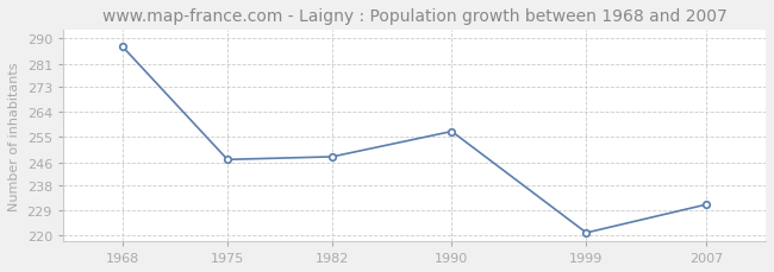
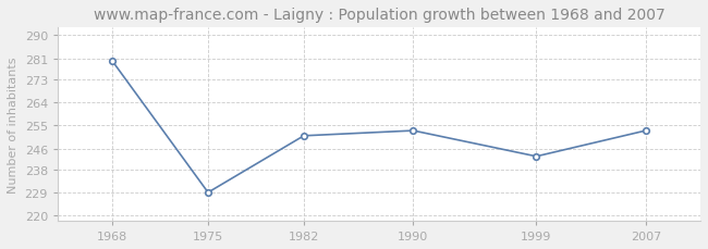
1968: 287 -> 280
1975: 247 -> 229
1982: 248 -> 251
1990: 257 -> 253
1999: 221 -> 243
2007: 231 -> 253
